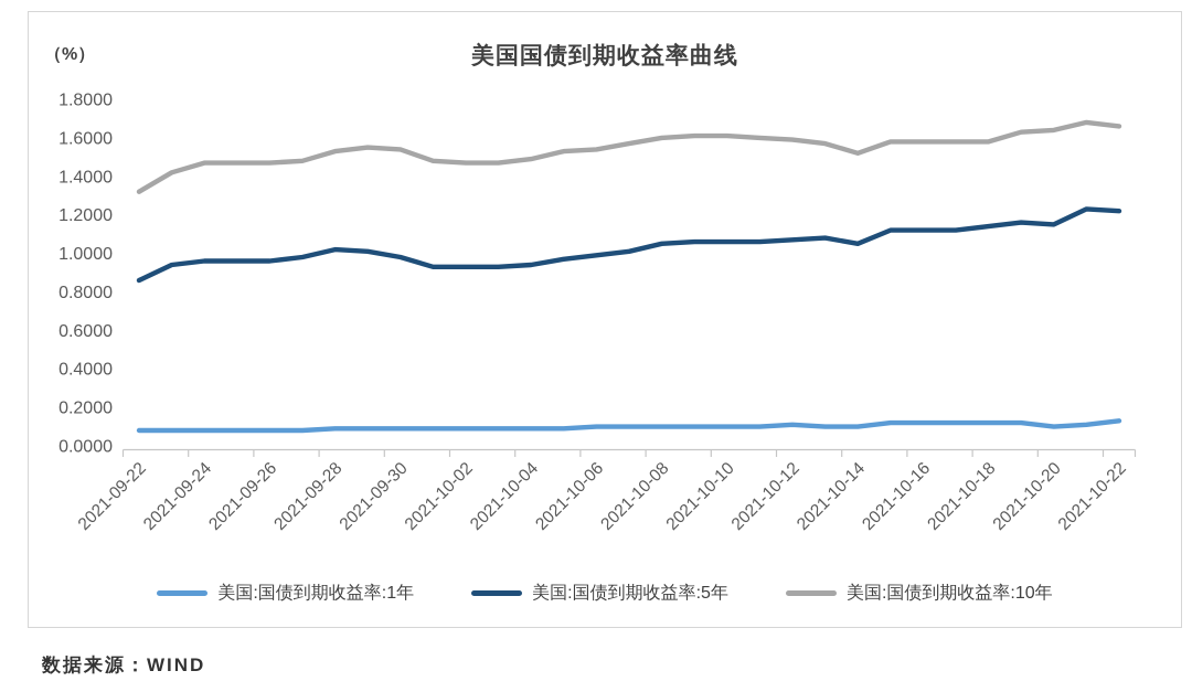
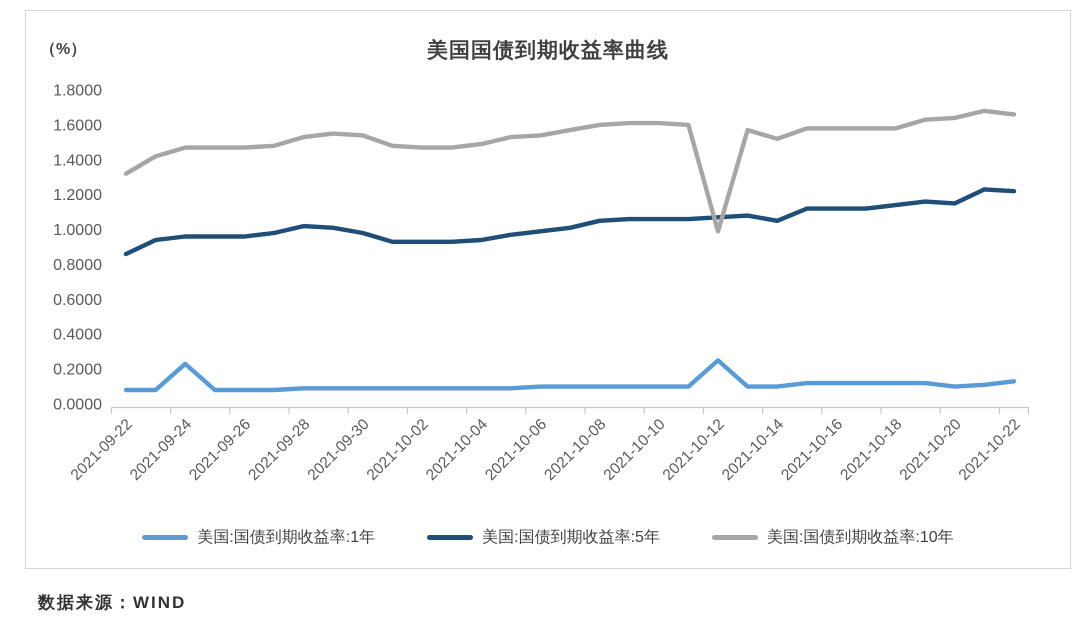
美国:国债到期收益率:1年/2021-09-24: 0.08 -> 0.23
美国:国债到期收益率:1年/2021-10-12: 0.11 -> 0.25
美国:国债到期收益率:10年/2021-10-12: 1.59 -> 0.99
